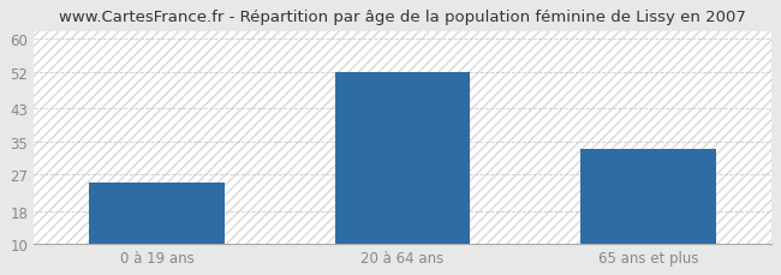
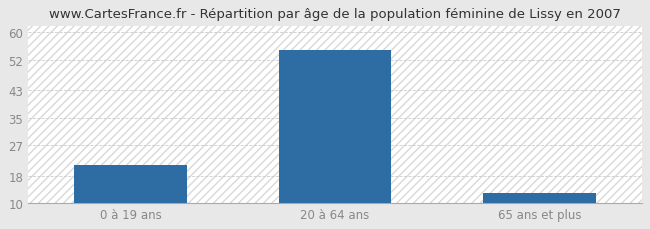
0 à 19 ans: 25 -> 21
20 à 64 ans: 52 -> 55
65 ans et plus: 33 -> 13
